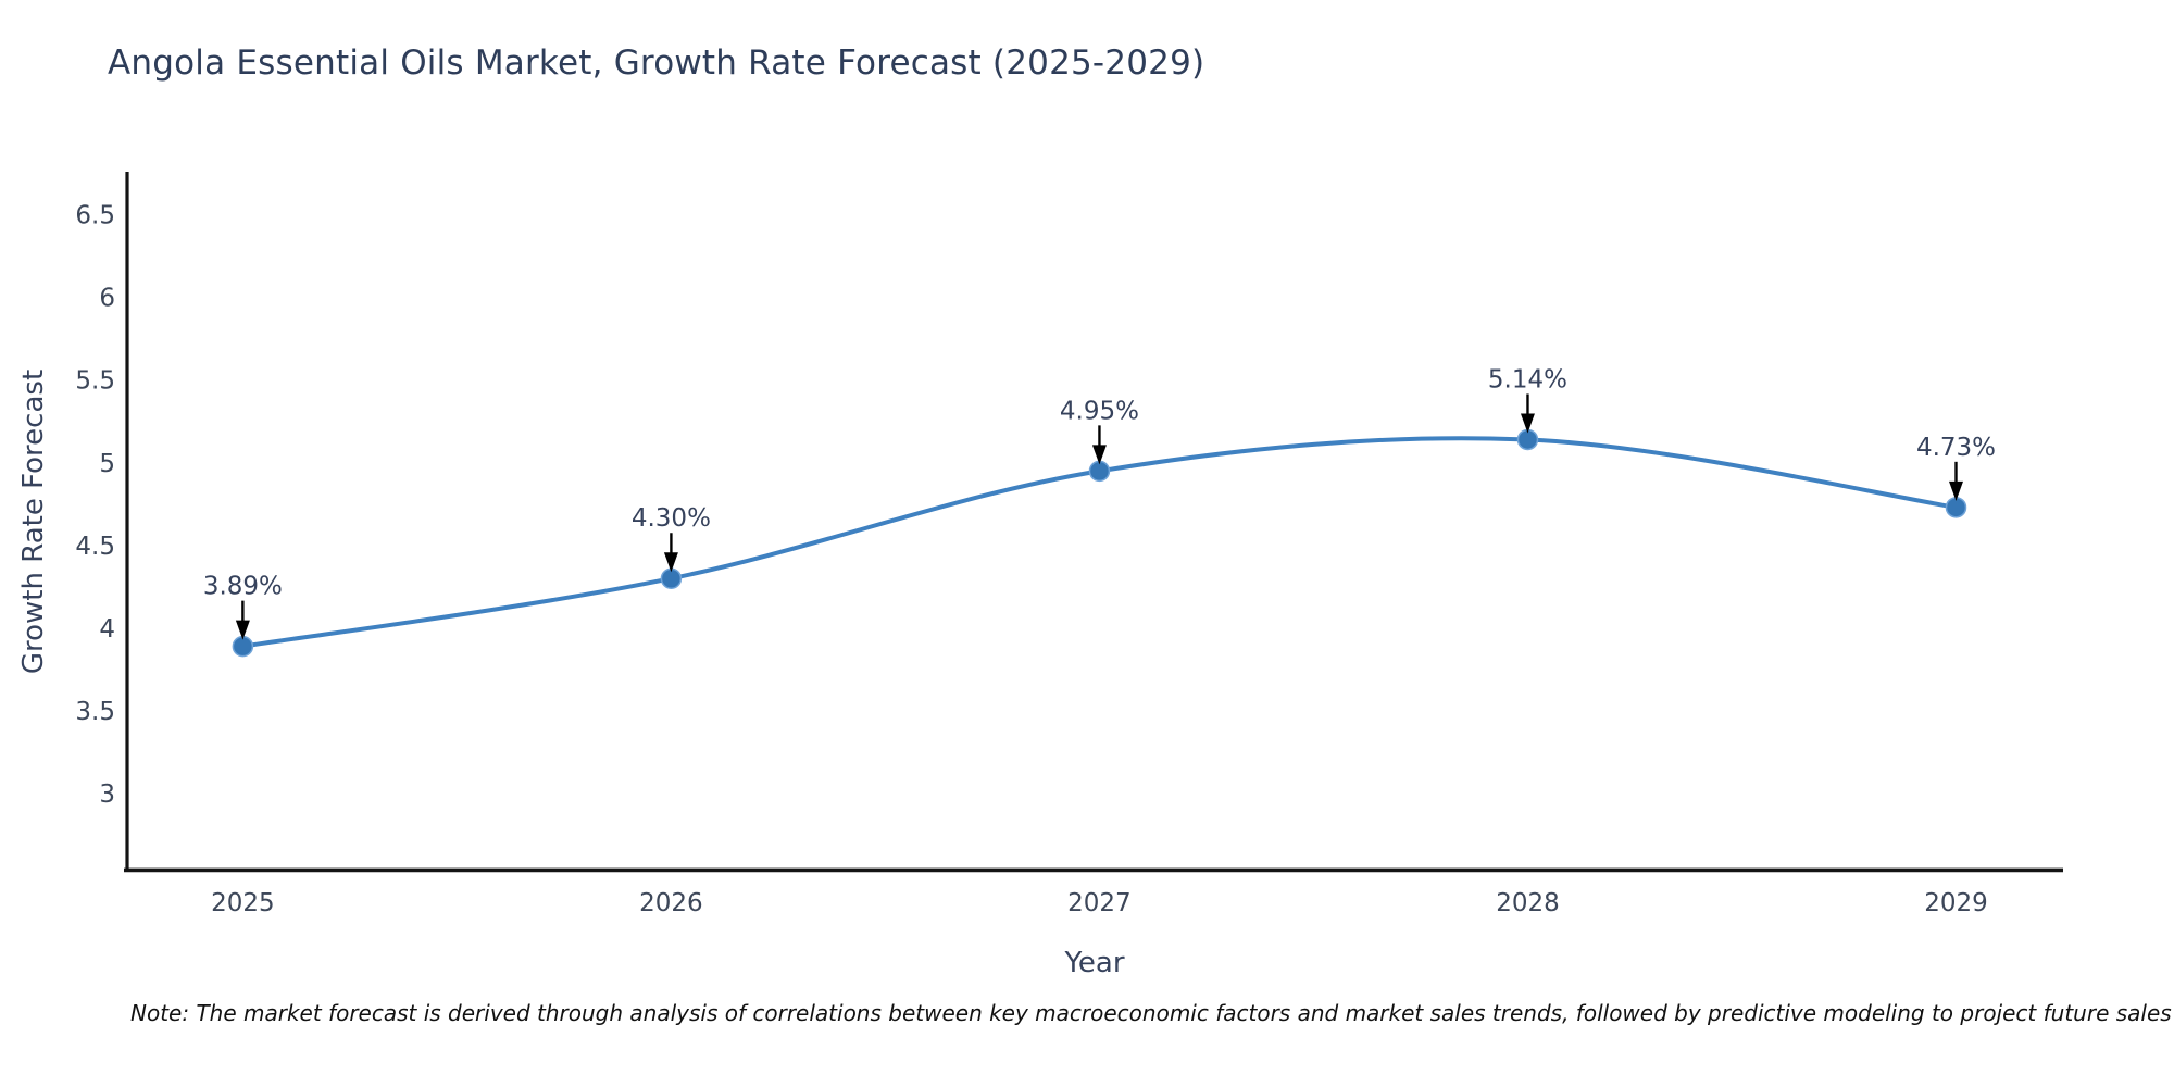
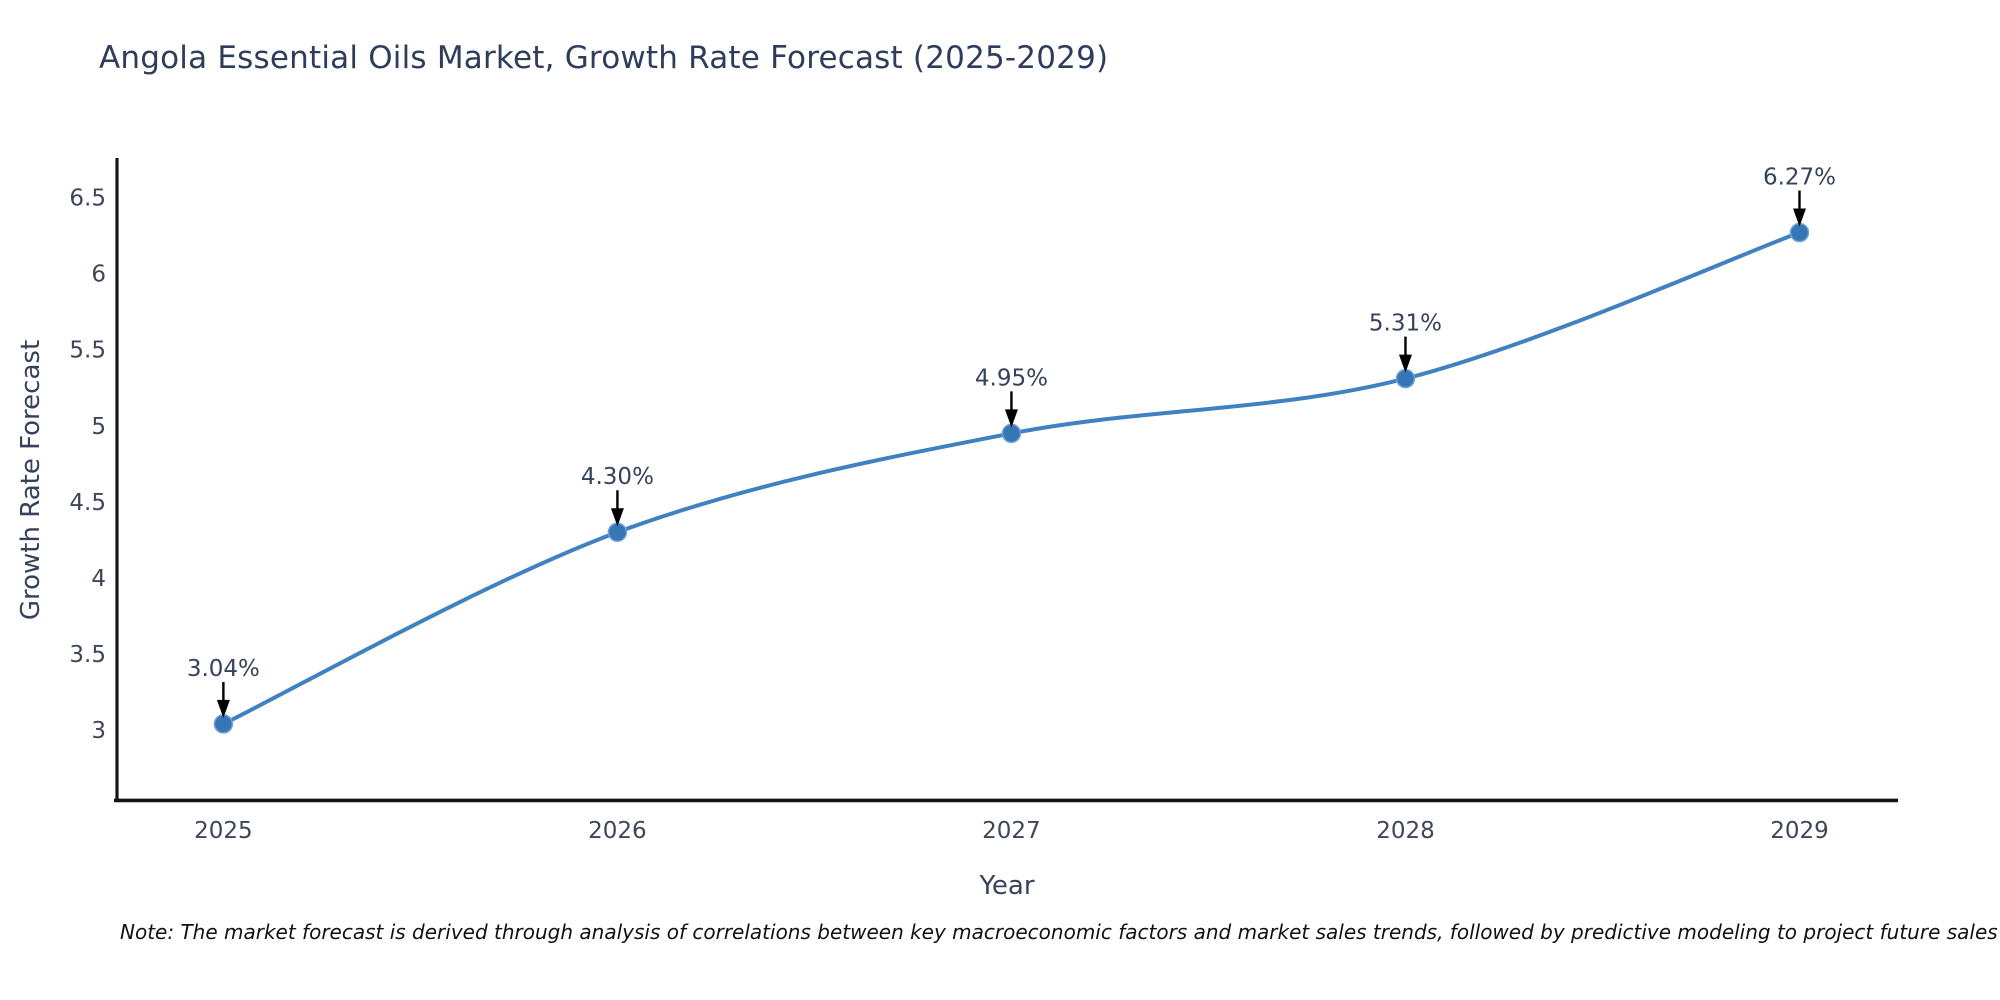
2025: 3.89% -> 3.04%
2028: 5.14% -> 5.31%
2029: 4.73% -> 6.27%
